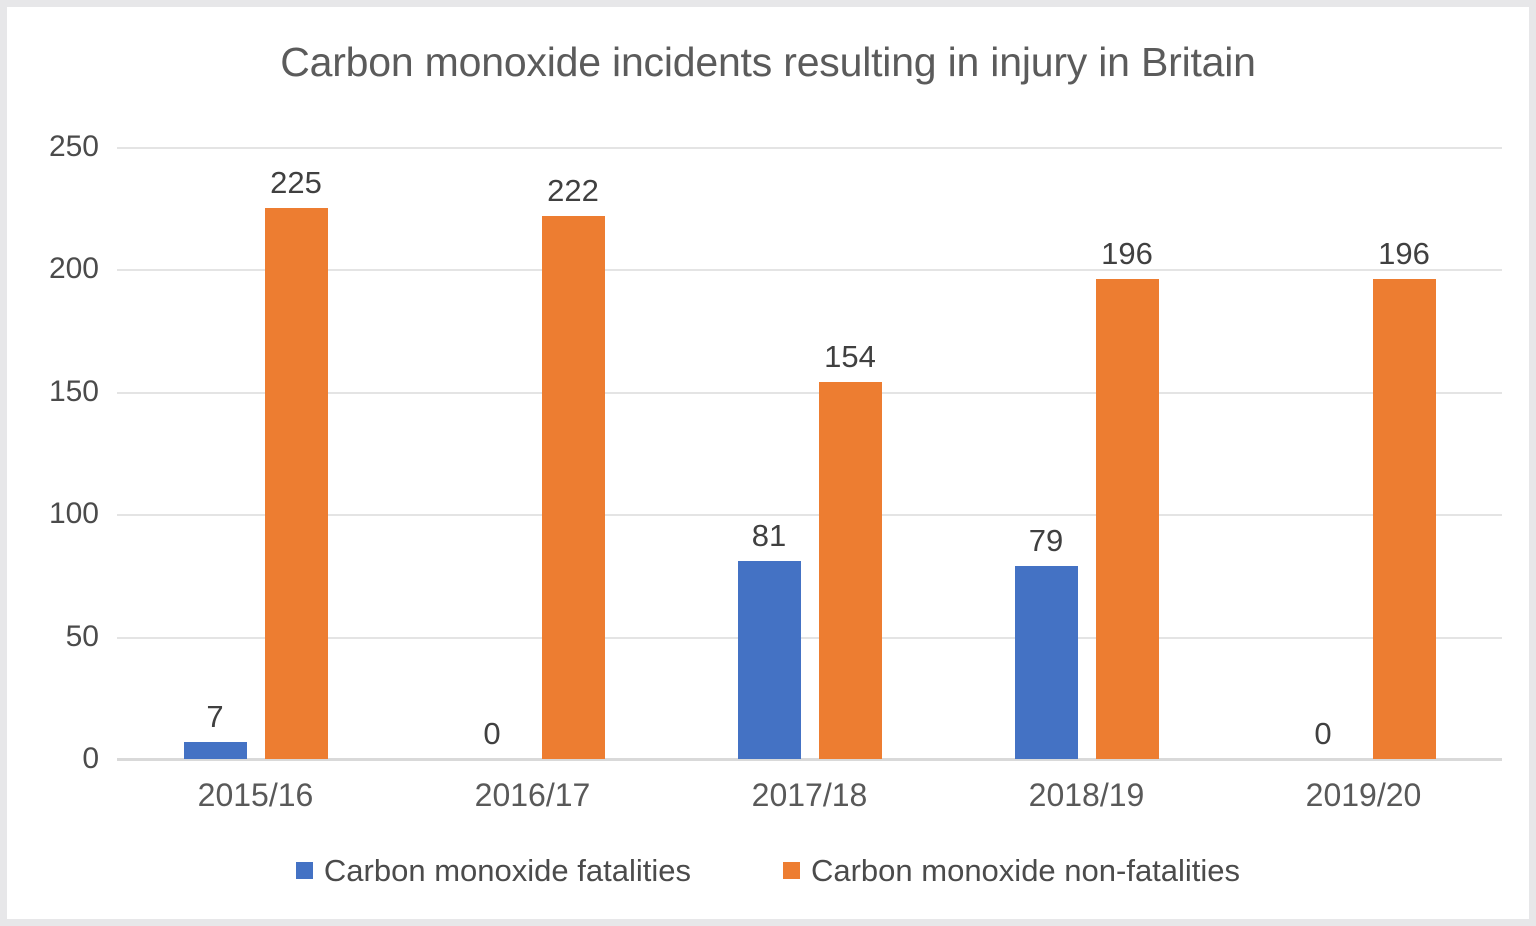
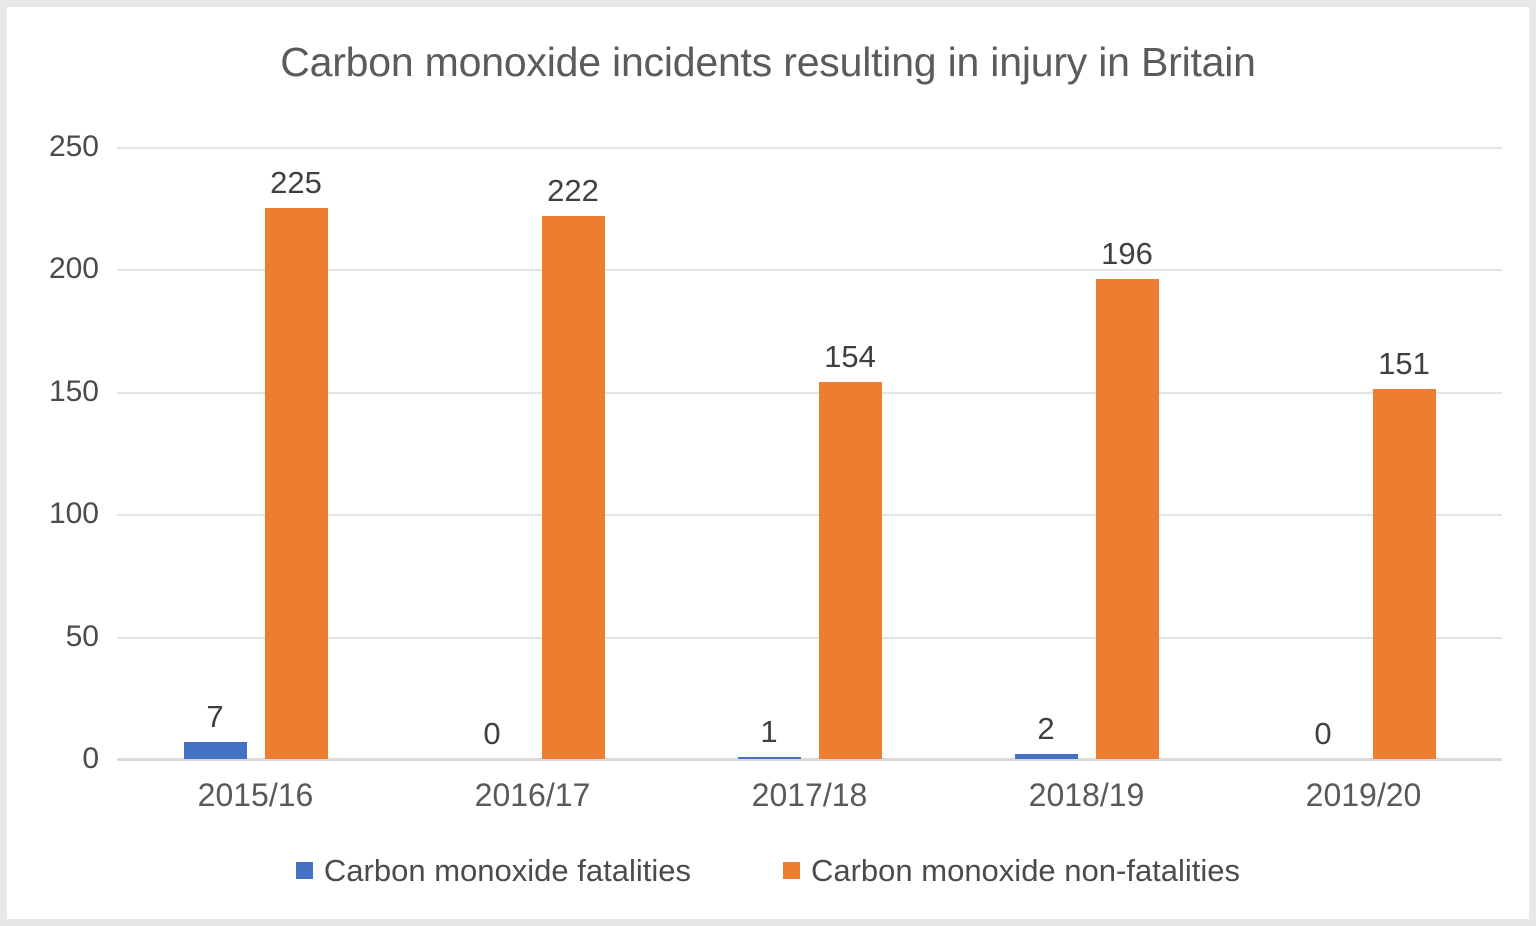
Carbon monoxide fatalities/2017/18: 81 -> 1
Carbon monoxide fatalities/2018/19: 79 -> 2
Carbon monoxide non-fatalities/2019/20: 196 -> 151
